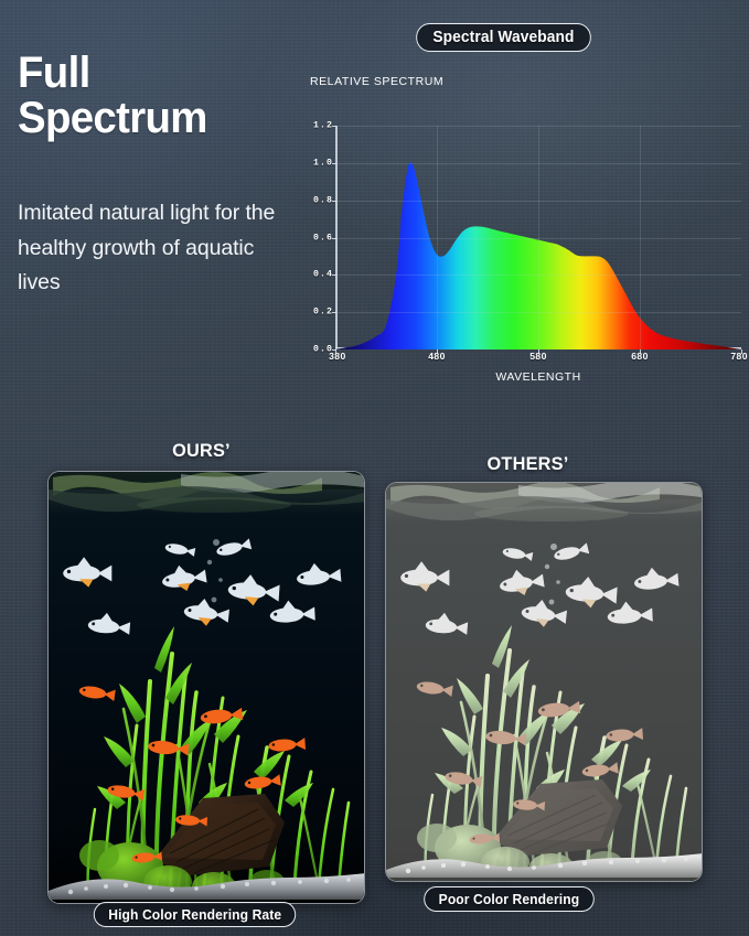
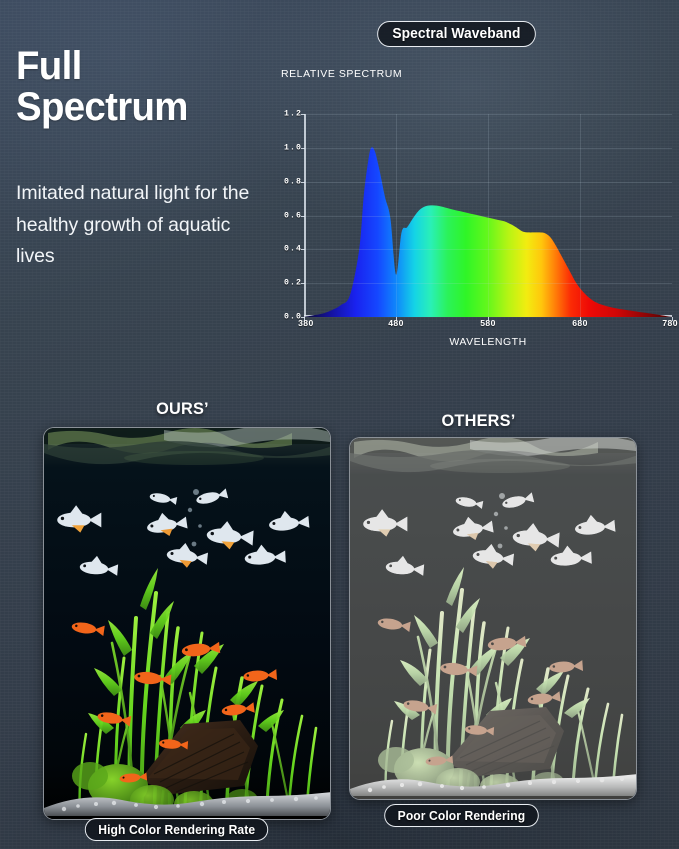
480: 0.51 -> 0.25
